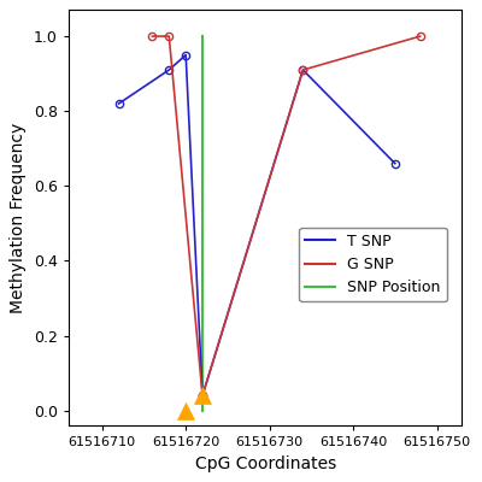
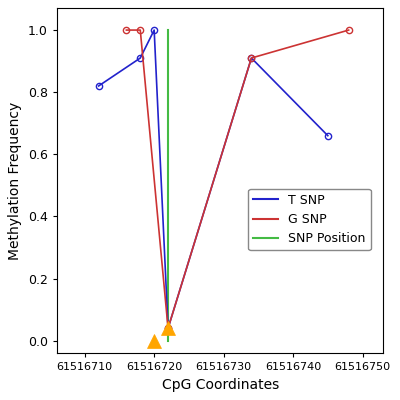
T SNP/61516720: 0.95 -> 1.00
